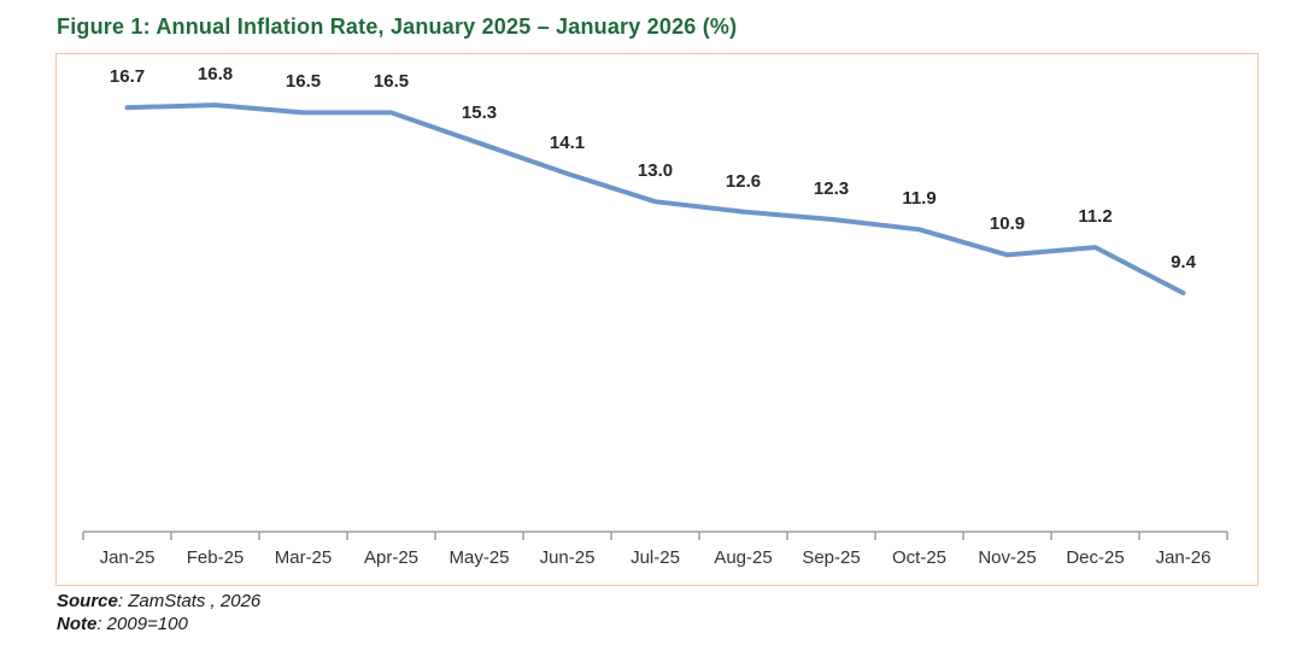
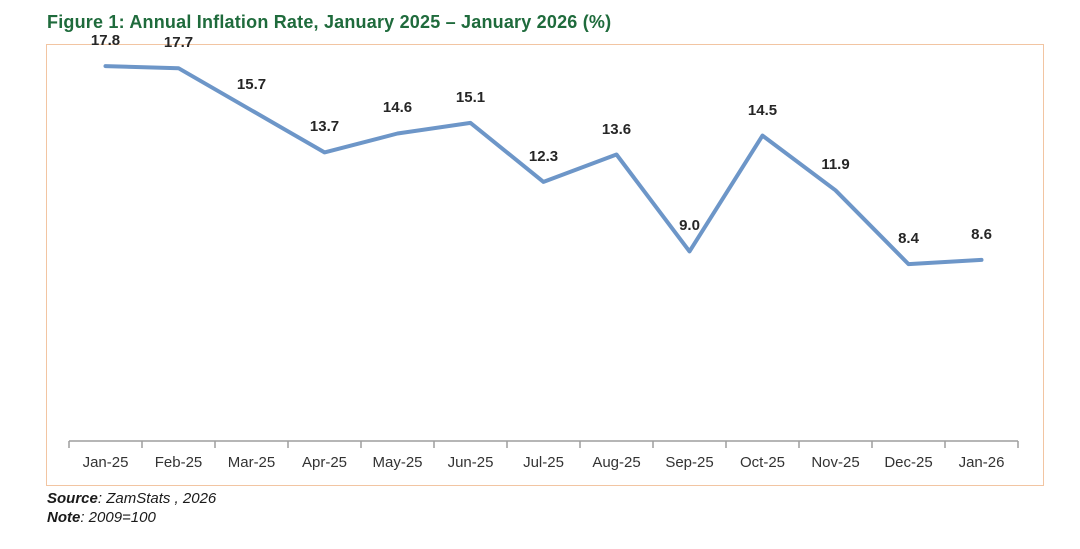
Jan-25: 16.7 -> 17.8
Feb-25: 16.8 -> 17.7
Mar-25: 16.5 -> 15.7
Apr-25: 16.5 -> 13.7
May-25: 15.3 -> 14.6
Jun-25: 14.1 -> 15.1
Jul-25: 13.0 -> 12.3
Aug-25: 12.6 -> 13.6
Sep-25: 12.3 -> 9.0
Oct-25: 11.9 -> 14.5
Nov-25: 10.9 -> 11.9
Dec-25: 11.2 -> 8.4
Jan-26: 9.4 -> 8.6
